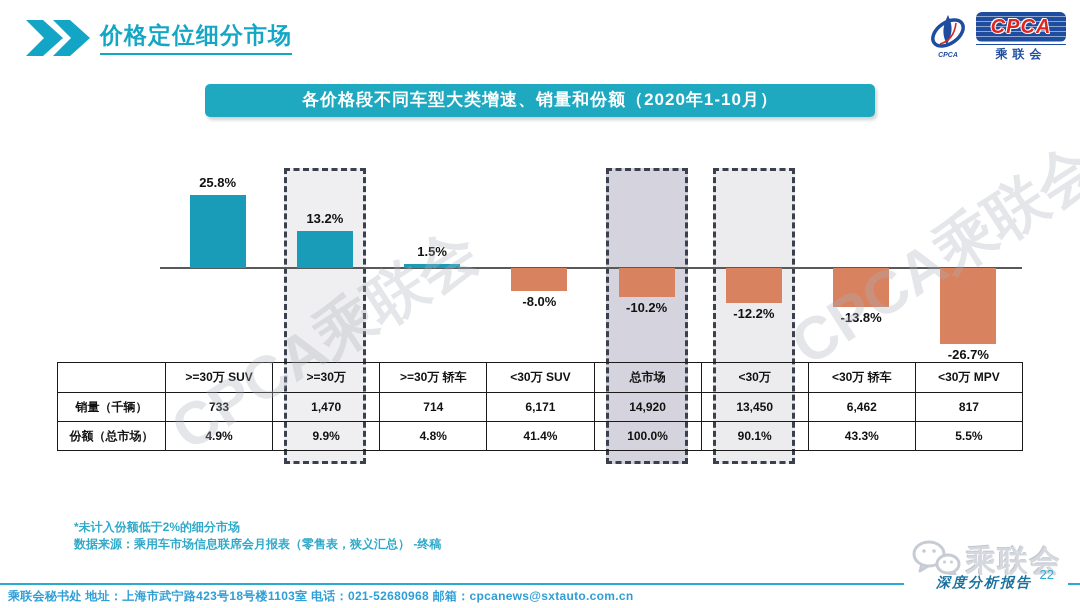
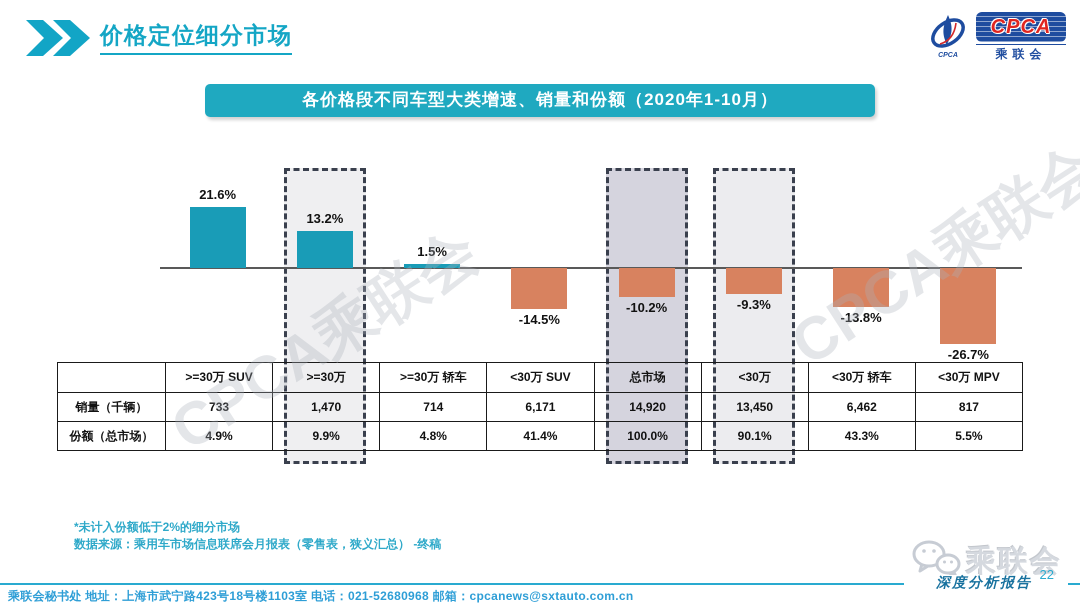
>=30万 SUV: 25.8% -> 21.6%
<30万 SUV: -8.0% -> -14.5%
<30万: -12.2% -> -9.3%
